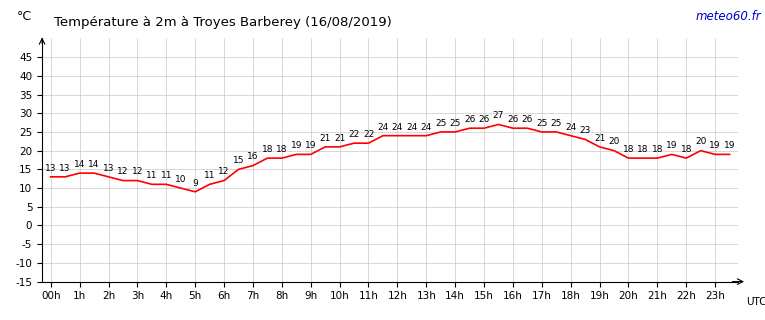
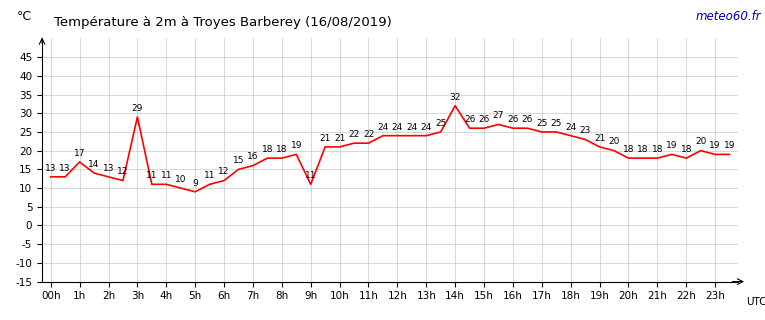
1h: 14 -> 17
3h: 12 -> 29
9h: 19 -> 11
14h: 25 -> 32
